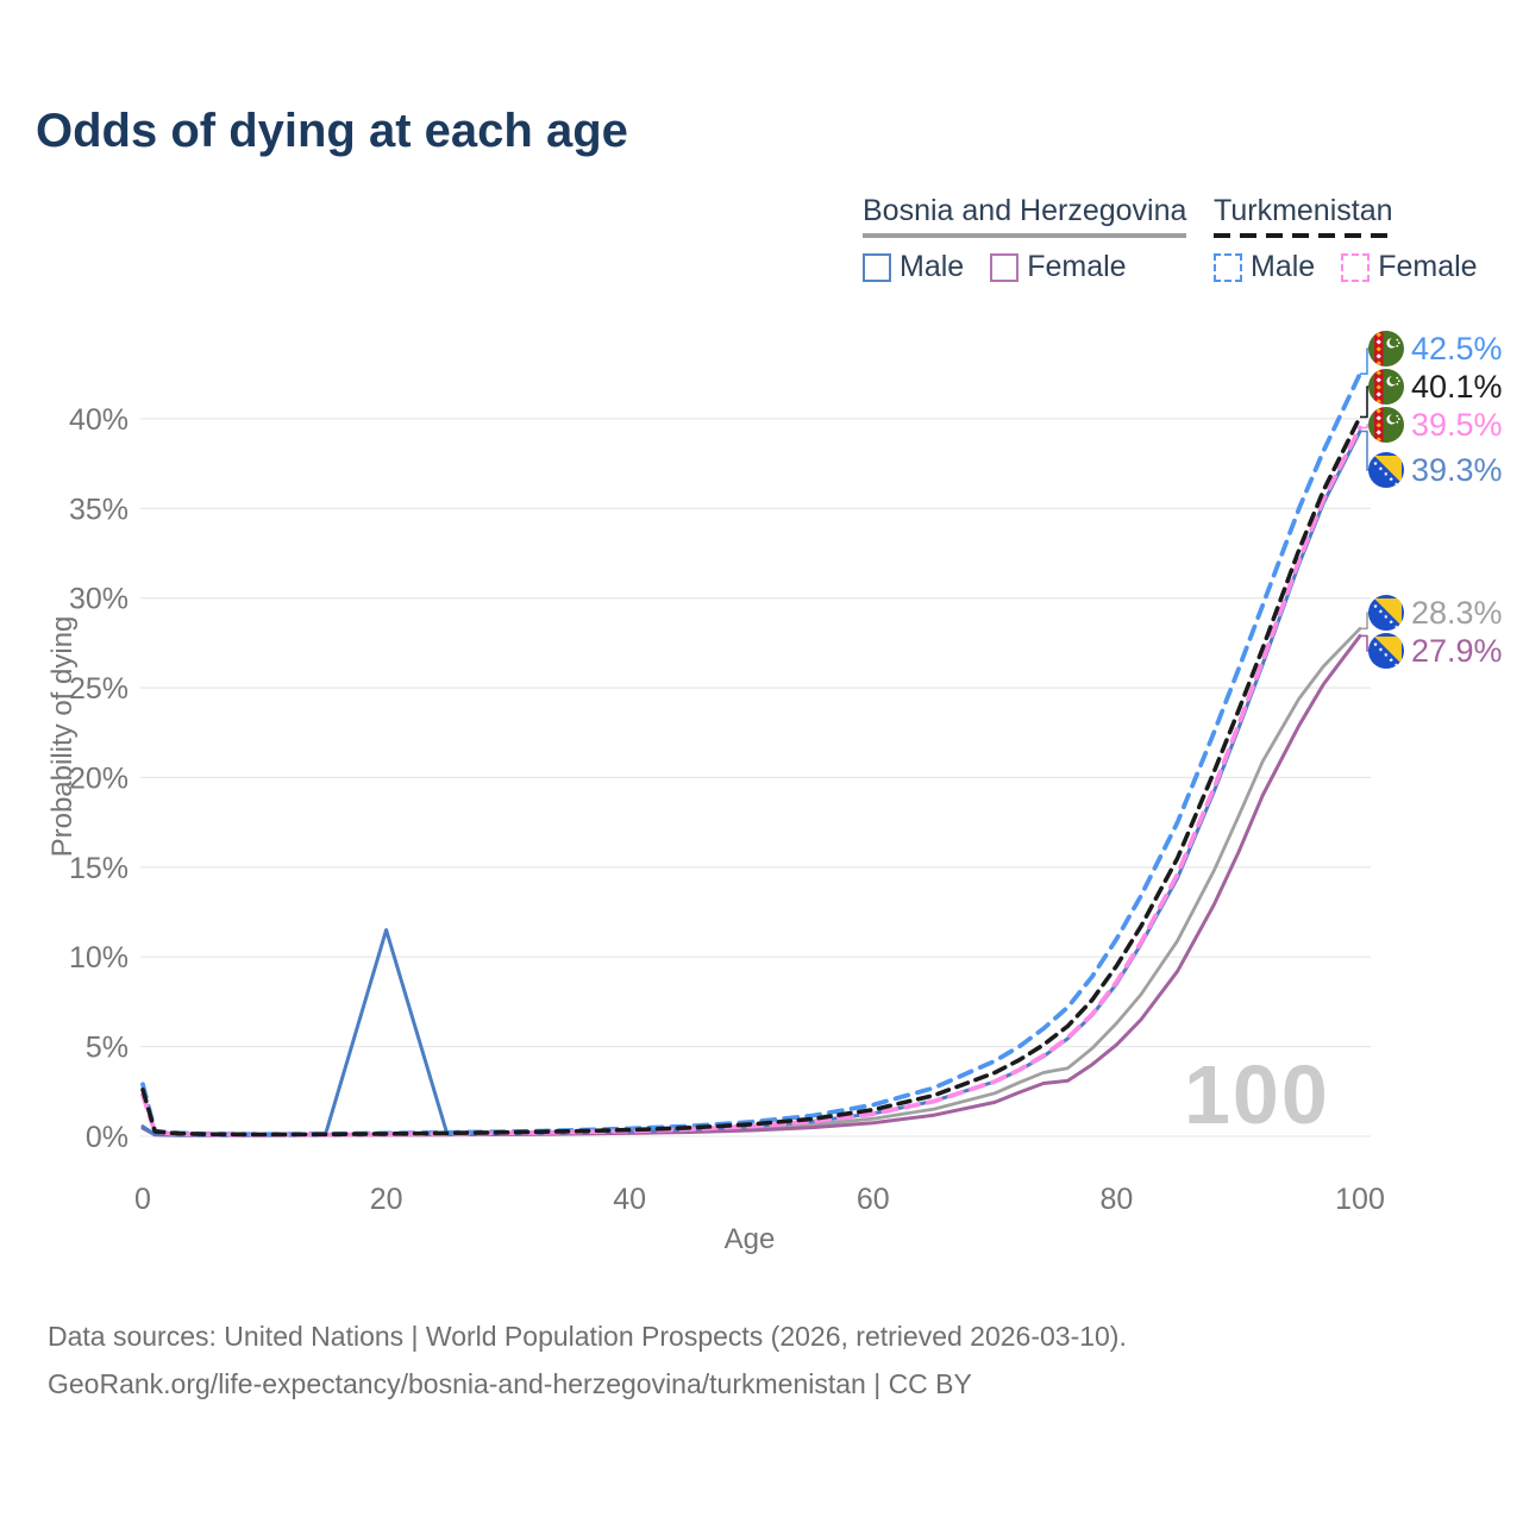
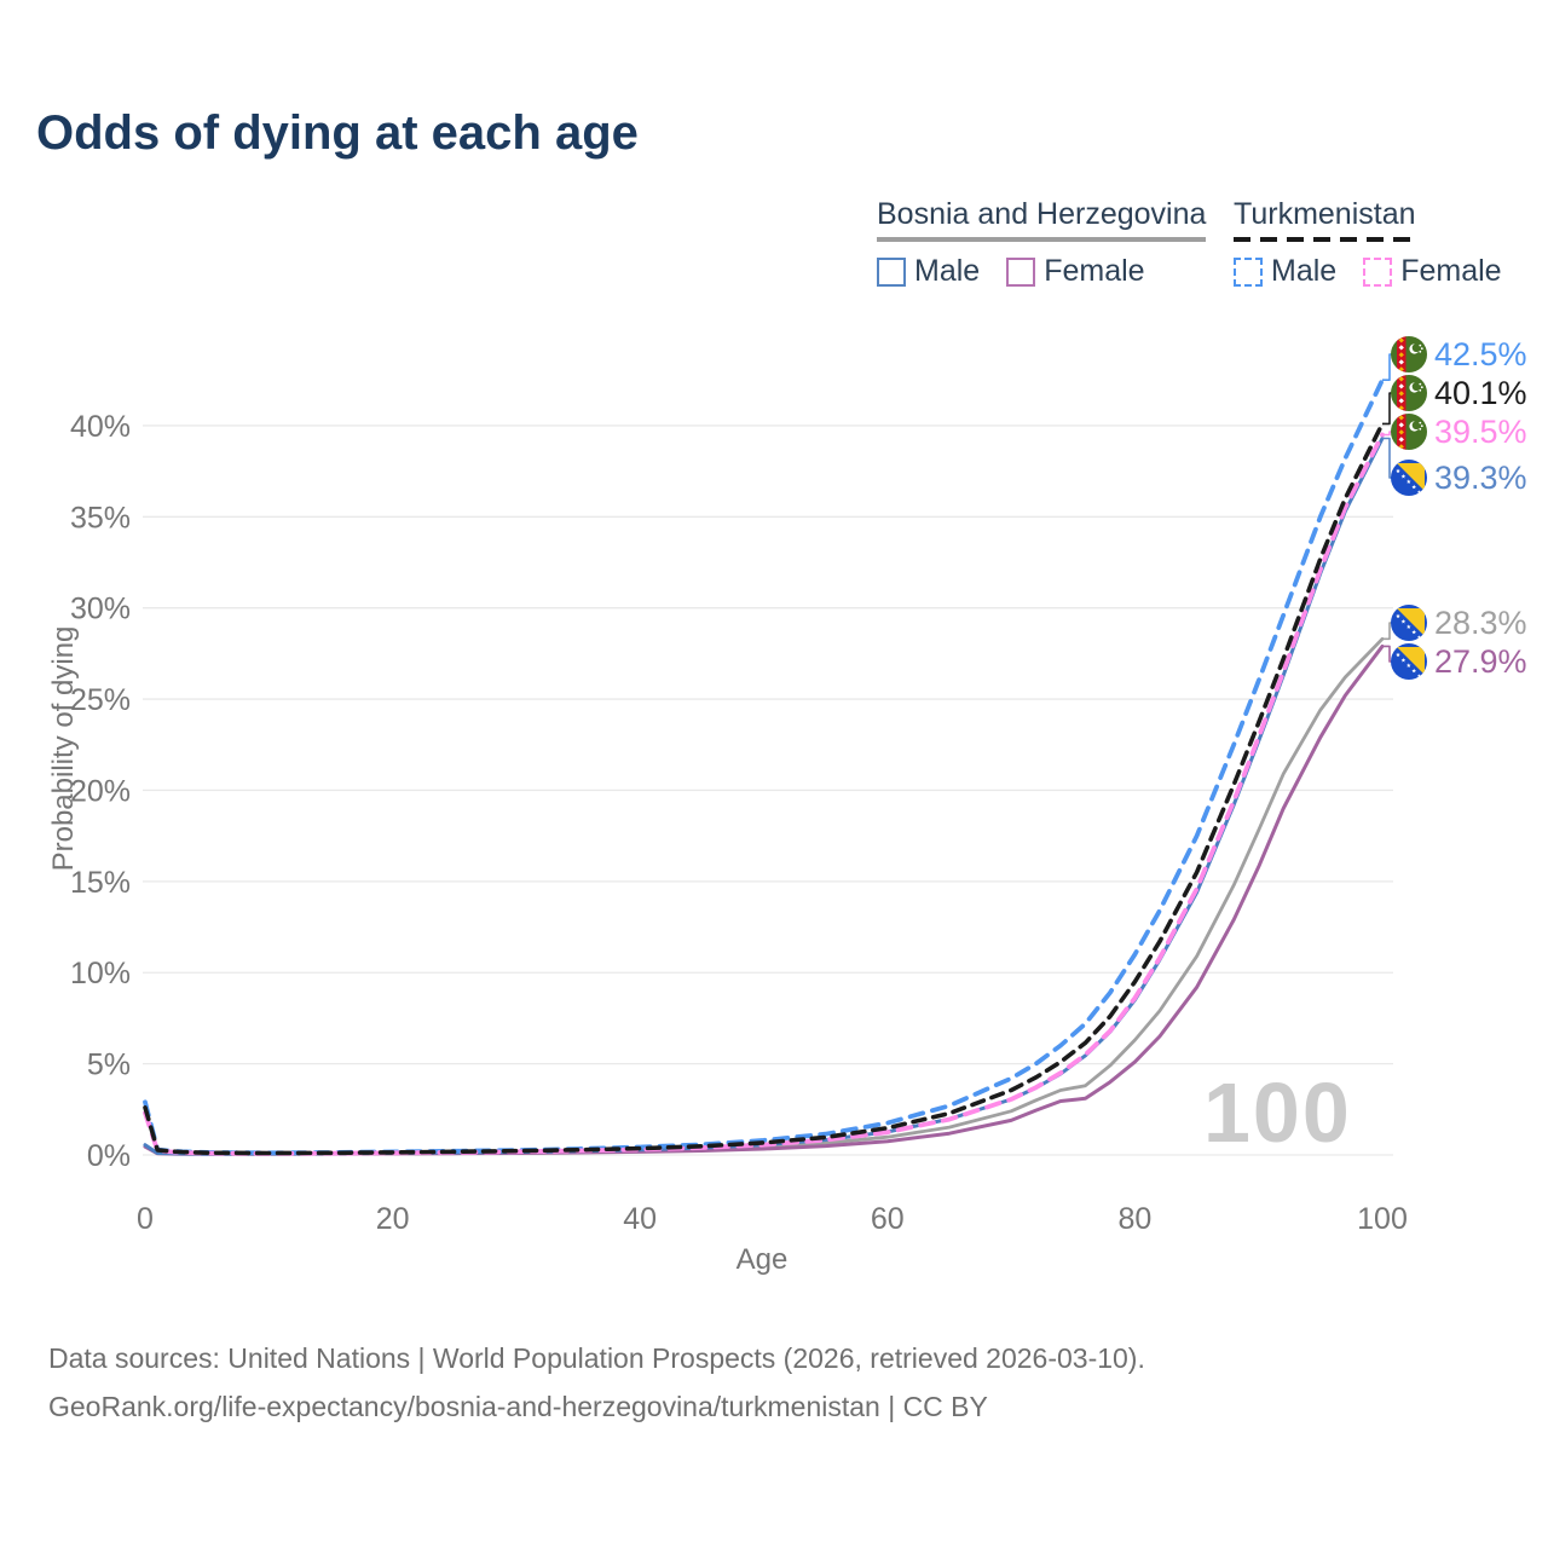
Bosnia and Herzegovina Male/20: 11.5% -> 0.1%
